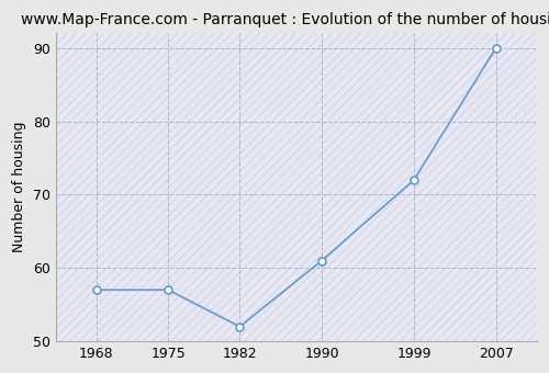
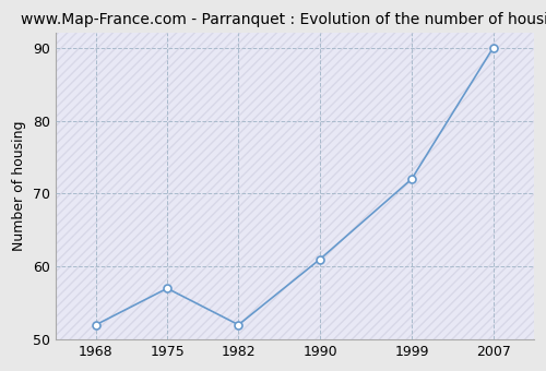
1968: 57 -> 52
